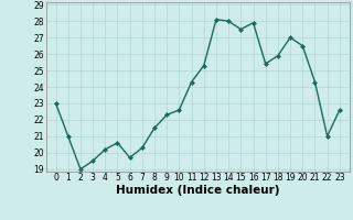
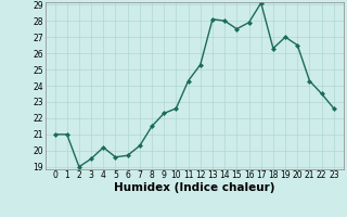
0: 23.0 -> 21.0
5: 20.6 -> 19.6
17: 25.4 -> 29.1
18: 25.9 -> 26.3
22: 21.0 -> 23.5
